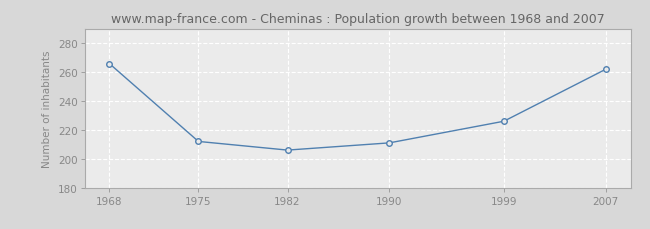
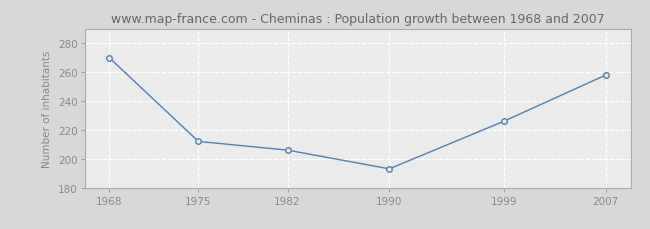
1968: 266 -> 270
1990: 211 -> 193
2007: 262 -> 258
